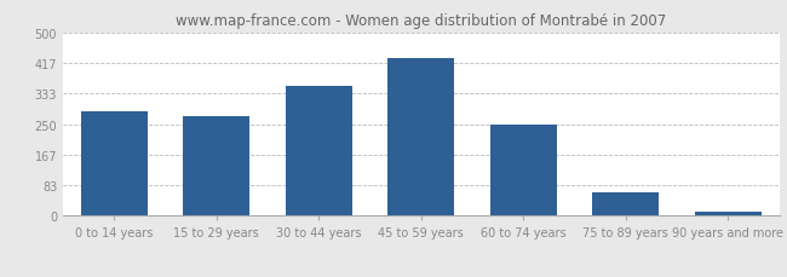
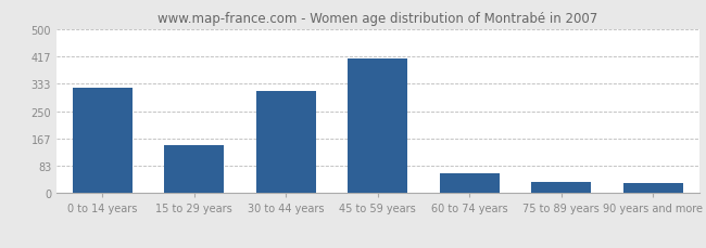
0 to 14 years: 285 -> 320
15 to 29 years: 270 -> 145
30 to 44 years: 355 -> 310
45 to 59 years: 430 -> 410
60 to 74 years: 248 -> 60
75 to 89 years: 63 -> 35
90 years and more: 10 -> 30
